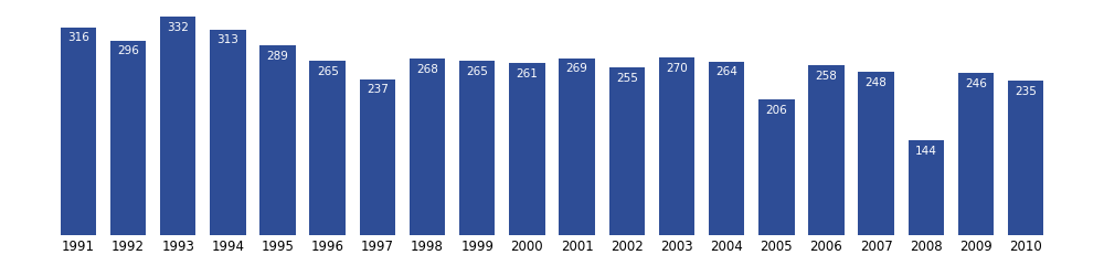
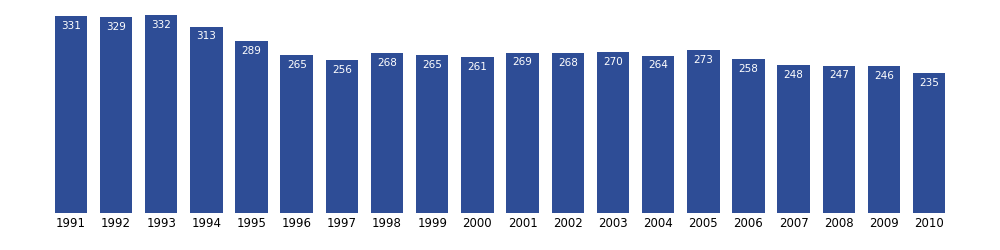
1991: 316 -> 331
1992: 296 -> 329
1997: 237 -> 256
2002: 255 -> 268
2005: 206 -> 273
2008: 144 -> 247
